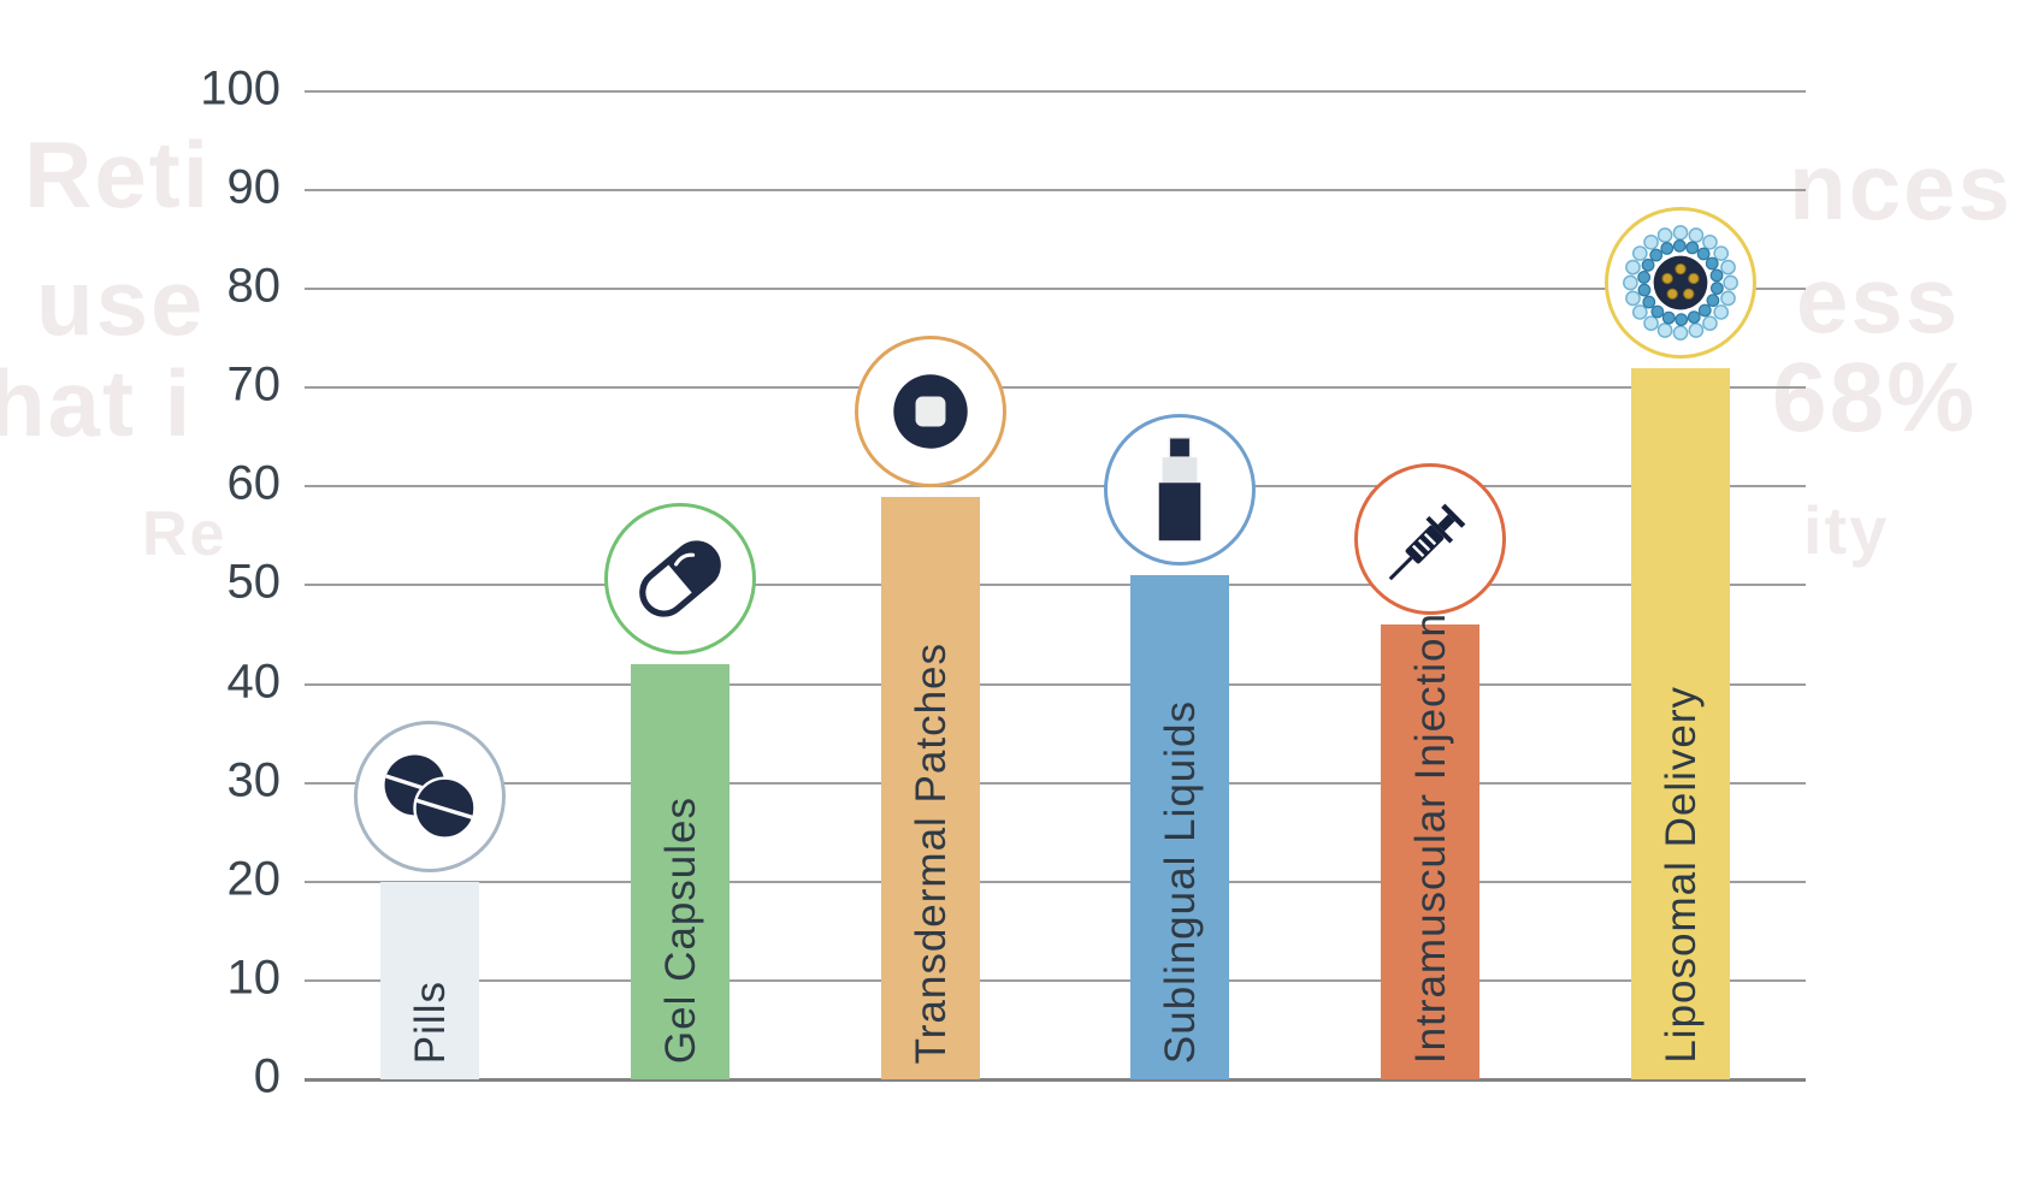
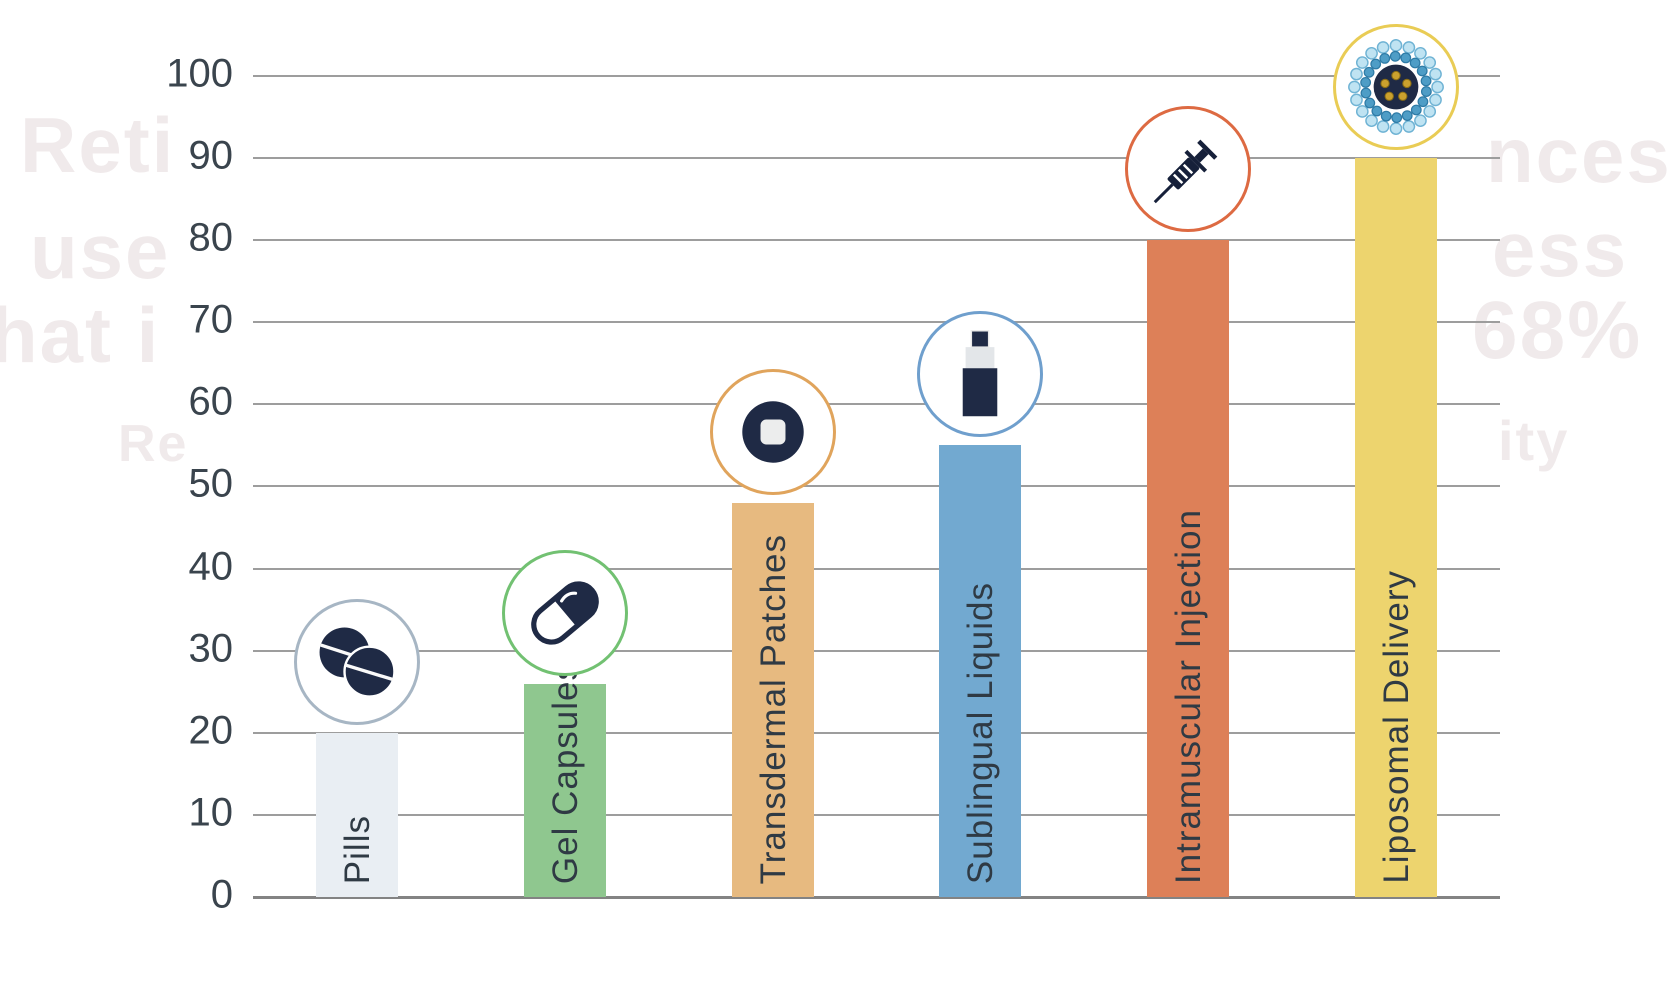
Gel Capsules: 42 -> 26
Transdermal Patches: 59 -> 48
Sublingual Liquids: 51 -> 55
Intramuscular Injection: 46 -> 80
Liposomal Delivery: 72 -> 90
